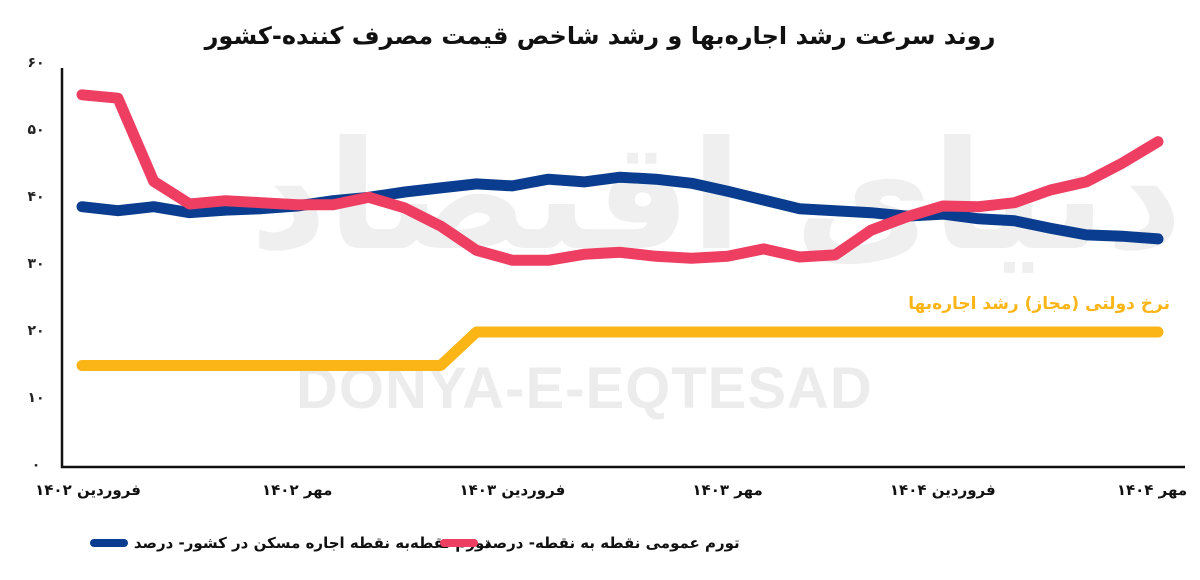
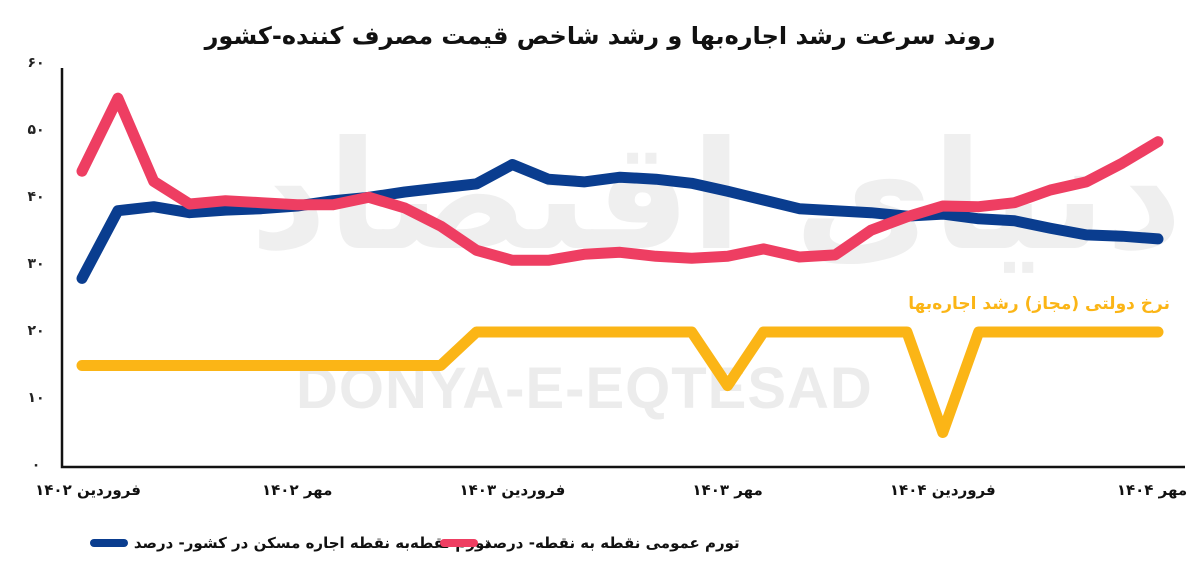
تورم نقطه‌به نقطه اجاره مسکن در کشور- درصد/فروردین ۱۴۰۲: 39 -> 28
تورم عمومی نقطه به نقطه- درصد/فروردین ۱۴۰۲: 55 -> 44
تورم نقطه‌به نقطه اجاره مسکن در کشور- درصد/فروردین ۱۴۰۳: 42 -> 45
نرخ دولتی (مجاز) رشد اجاره‌بها/مهر ۱۴۰۳: 20 -> 12
نرخ دولتی (مجاز) رشد اجاره‌بها/فروردین ۱۴۰۴: 20 -> 5
